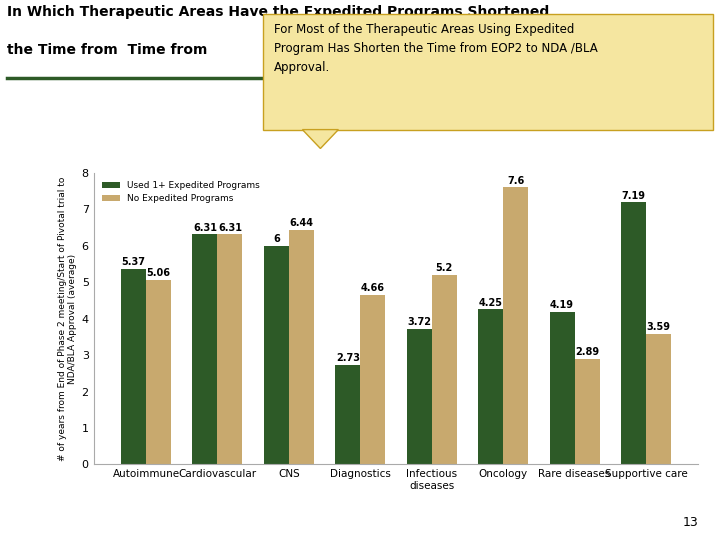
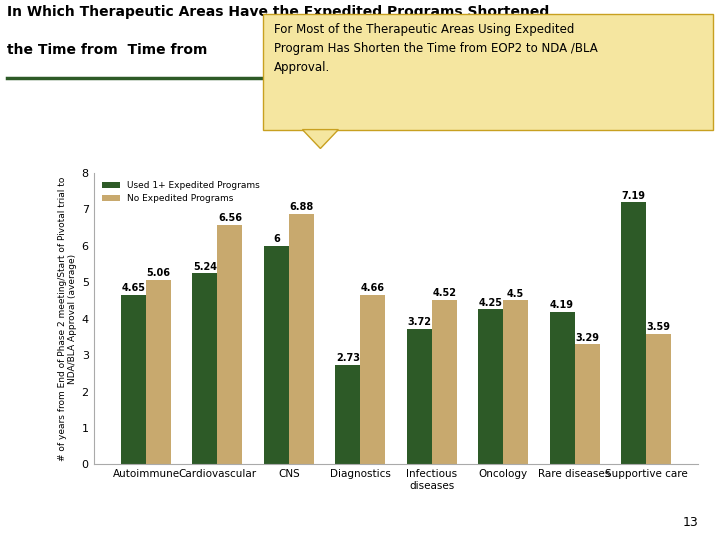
Used 1+ Expedited Programs/Autoimmune: 5.37 -> 4.65
Used 1+ Expedited Programs/Cardiovascular: 6.31 -> 5.24
No Expedited Programs/Cardiovascular: 6.31 -> 6.56
No Expedited Programs/CNS: 6.44 -> 6.88
No Expedited Programs/Infectious diseases: 5.2 -> 4.52
No Expedited Programs/Oncology: 7.6 -> 4.5
No Expedited Programs/Rare diseases: 2.89 -> 3.29
